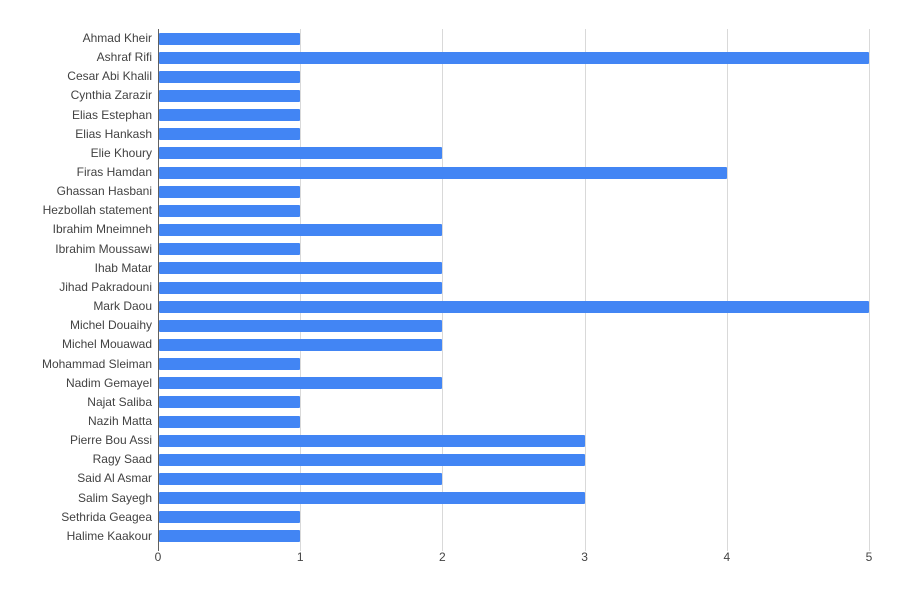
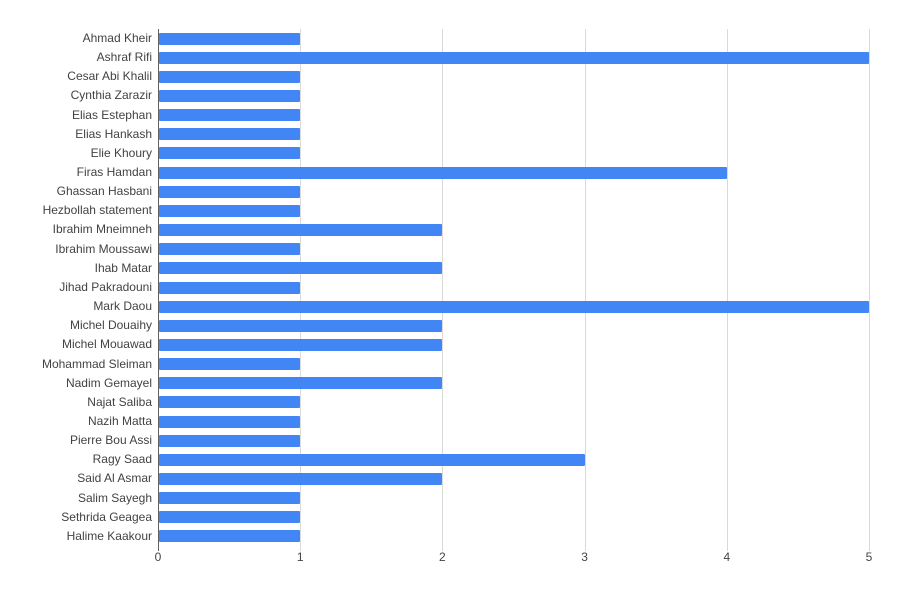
Elie Khoury: 2 -> 1
Jihad Pakradouni: 2 -> 1
Pierre Bou Assi: 3 -> 1
Salim Sayegh: 3 -> 1
